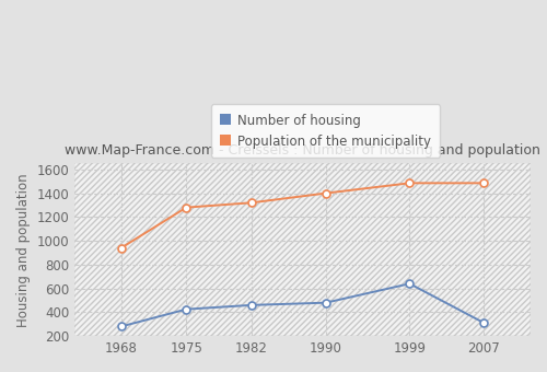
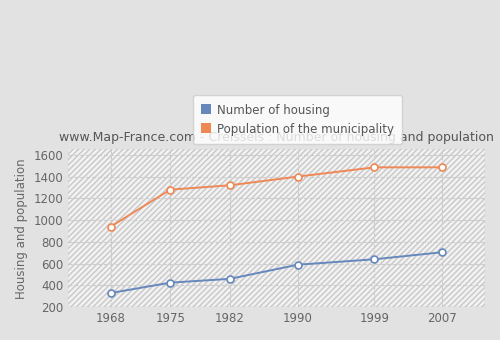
Number of housing/1968: 280 -> 330
Number of housing/1990: 480 -> 590
Number of housing/2007: 310 -> 700
